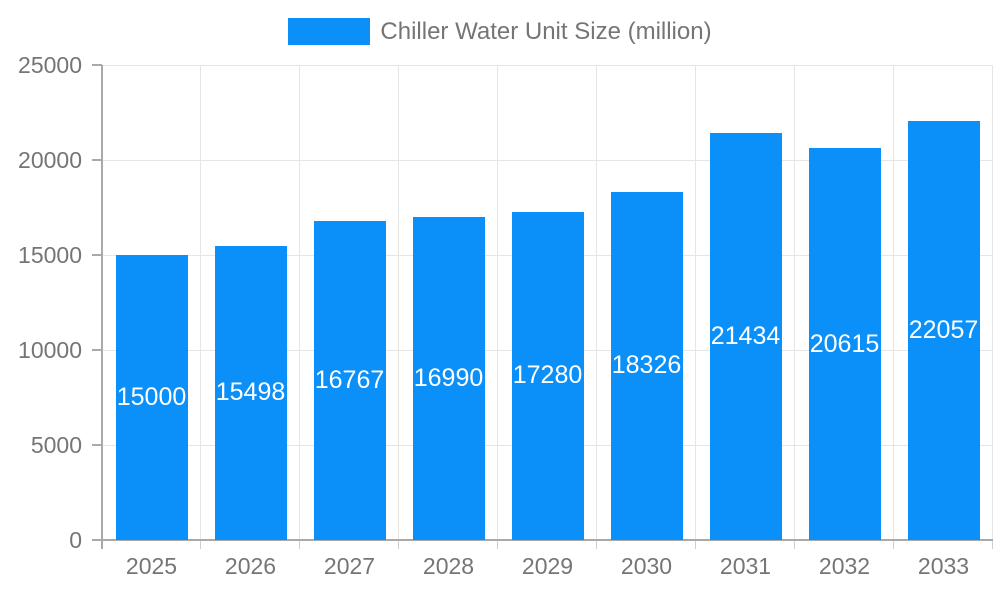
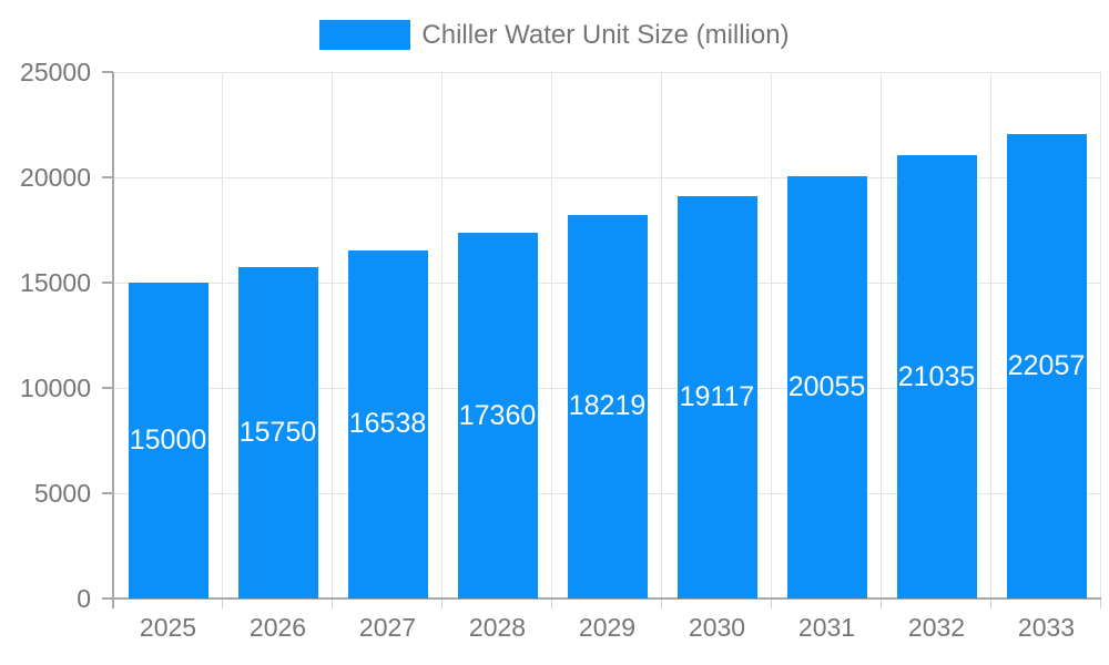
2026: 15498 -> 15750
2027: 16767 -> 16538
2028: 16990 -> 17360
2029: 17280 -> 18219
2030: 18326 -> 19117
2031: 21434 -> 20055
2032: 20615 -> 21035
